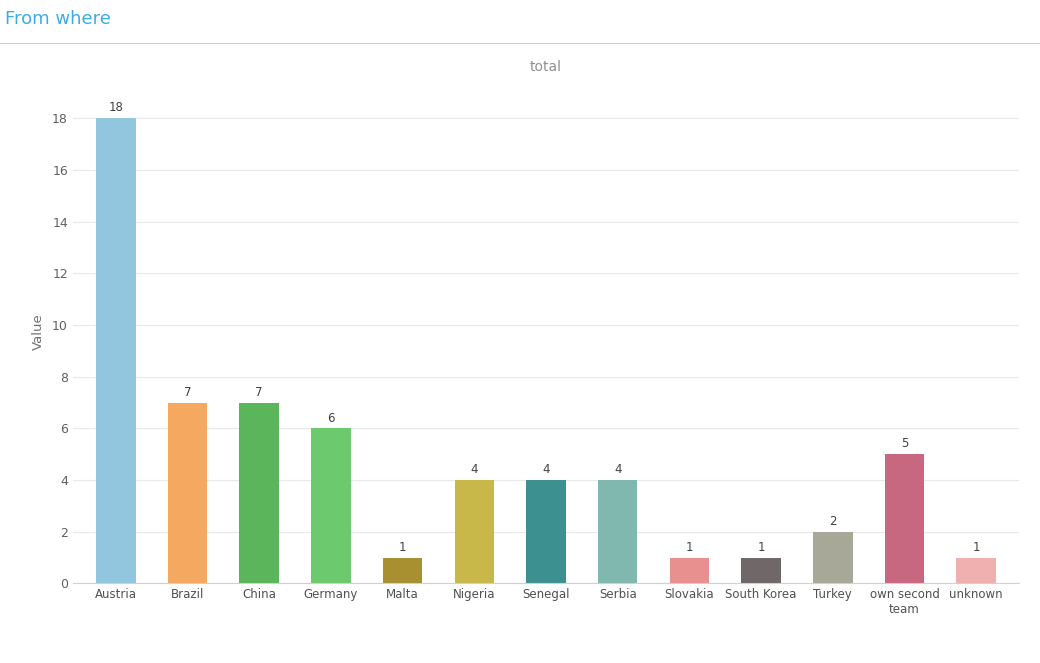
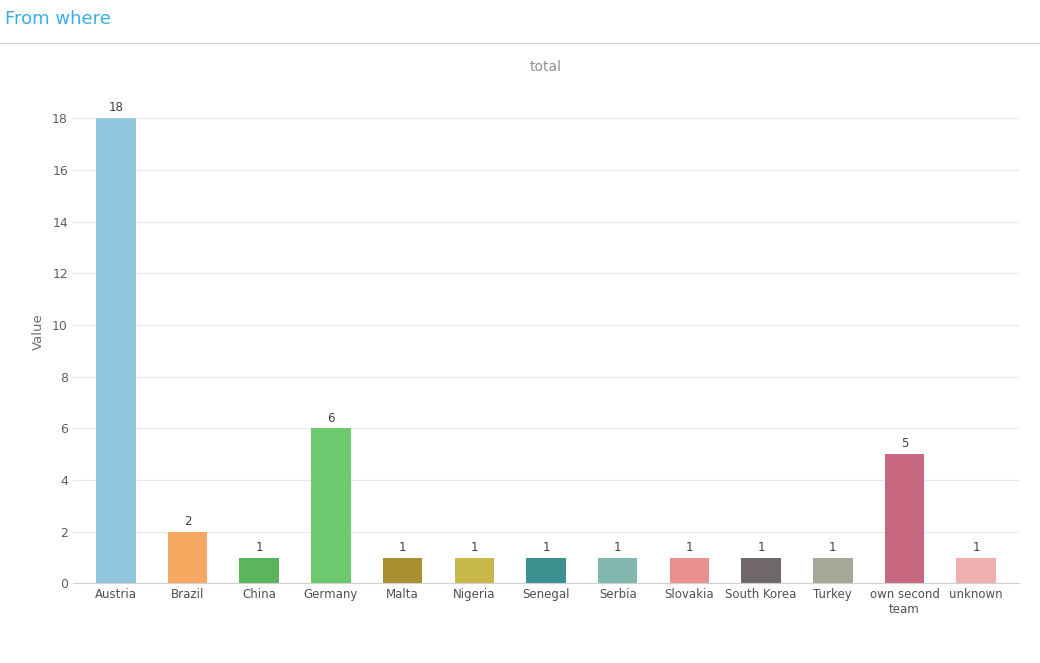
Brazil: 7 -> 2
China: 7 -> 1
Nigeria: 4 -> 1
Senegal: 4 -> 1
Serbia: 4 -> 1
Turkey: 2 -> 1
